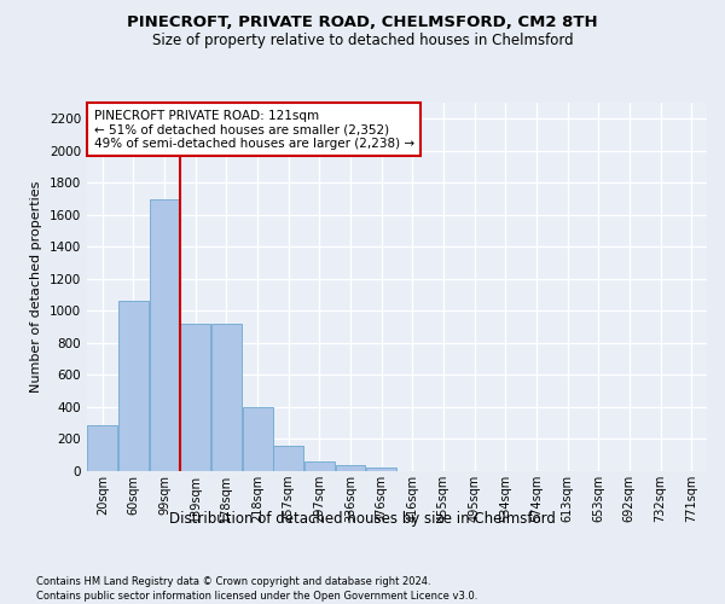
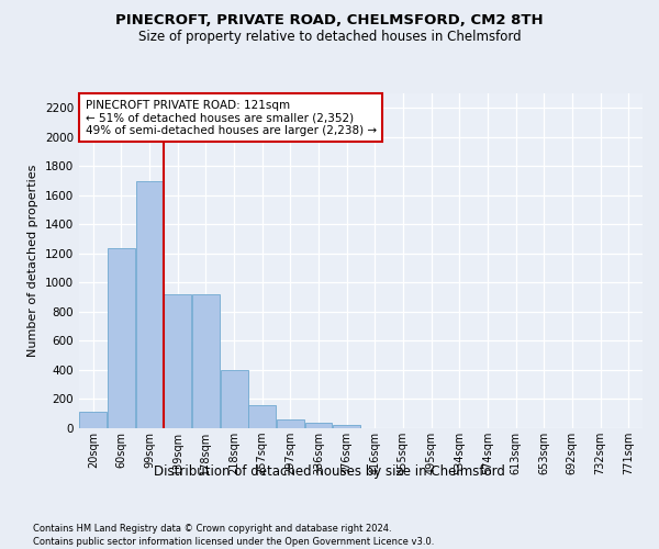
20sqm: 290 -> 110
60sqm: 1060 -> 1240
